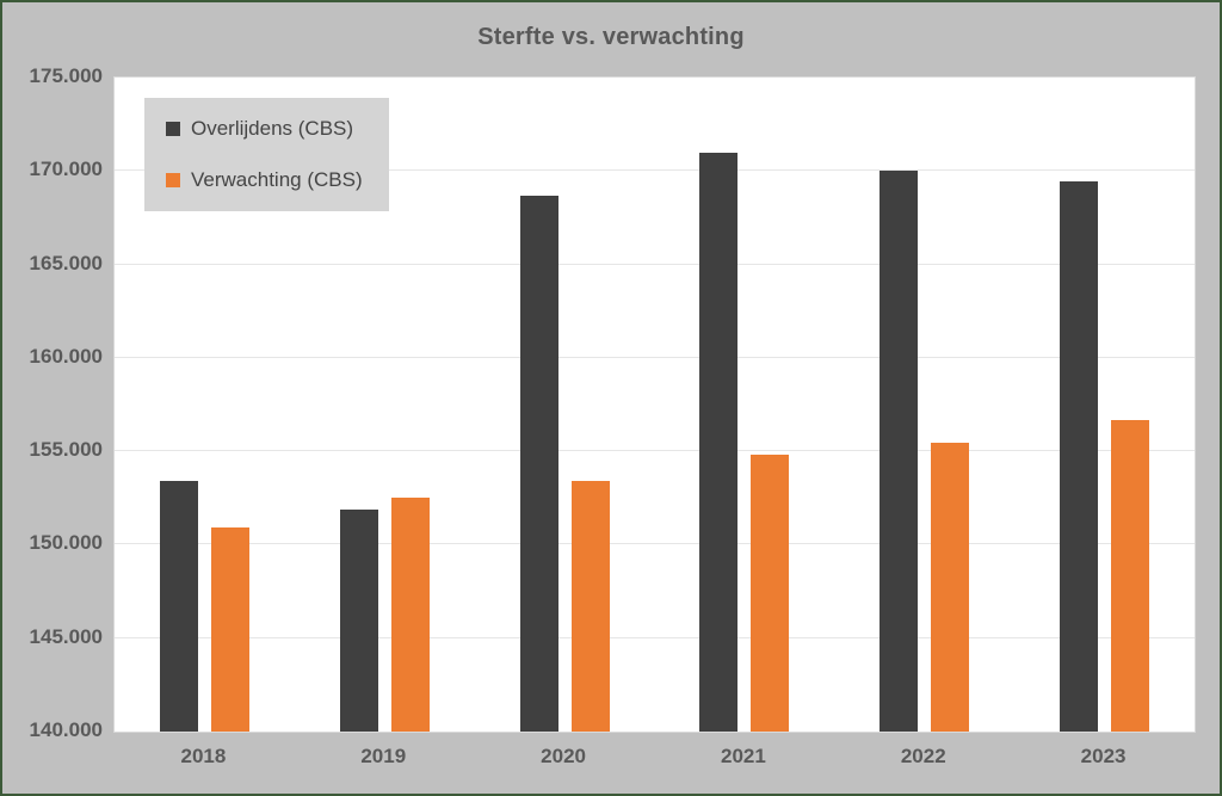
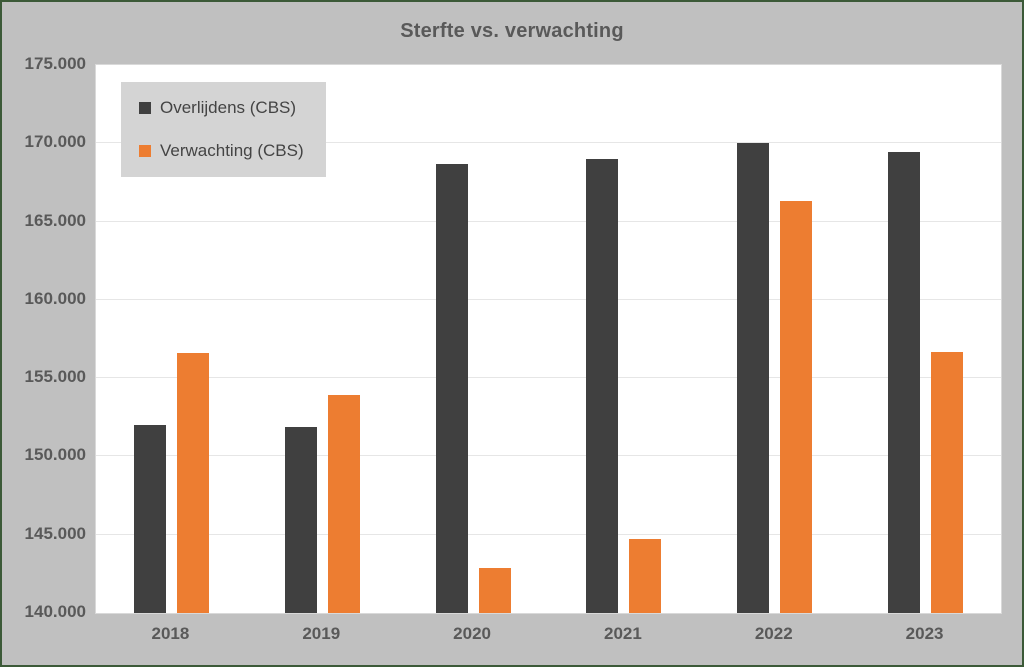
Overlijdens (CBS)/2018: 153400 -> 152000
Verwachting (CBS)/2018: 150900 -> 156600
Verwachting (CBS)/2019: 152500 -> 153900
Verwachting (CBS)/2020: 153400 -> 142900
Overlijdens (CBS)/2021: 171000 -> 169000
Verwachting (CBS)/2021: 154800 -> 144700
Verwachting (CBS)/2022: 155400 -> 166300
